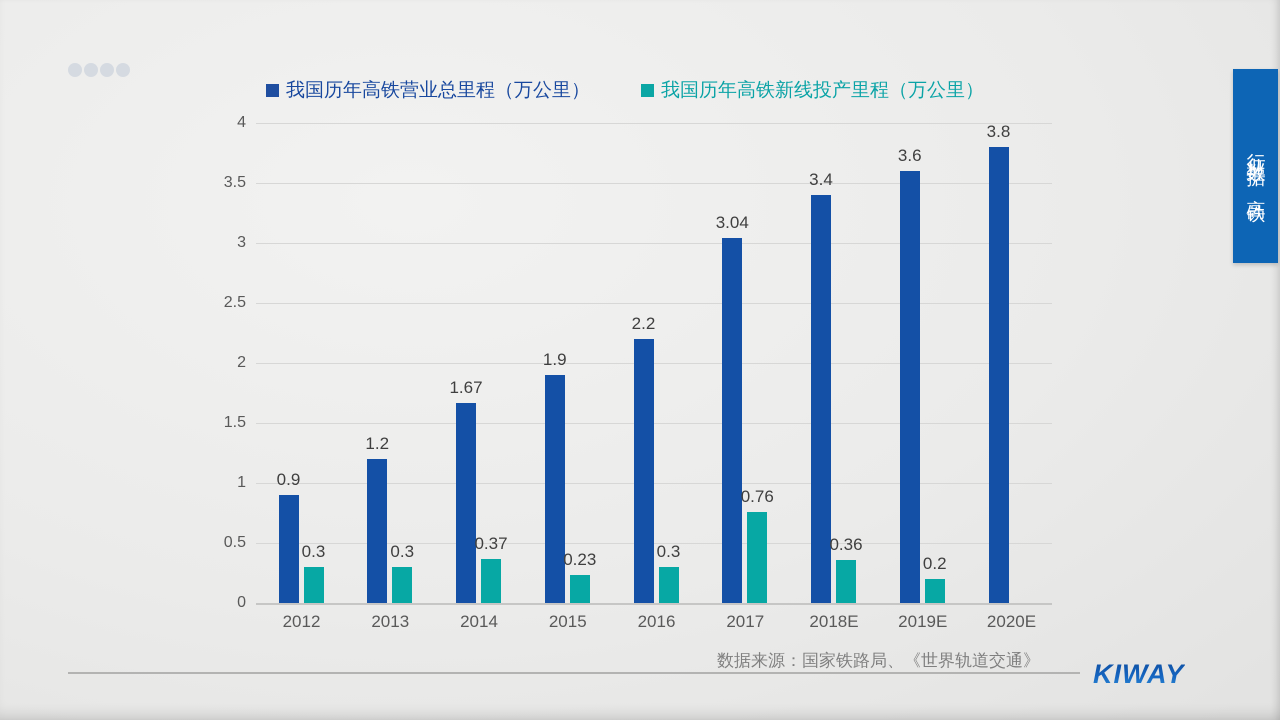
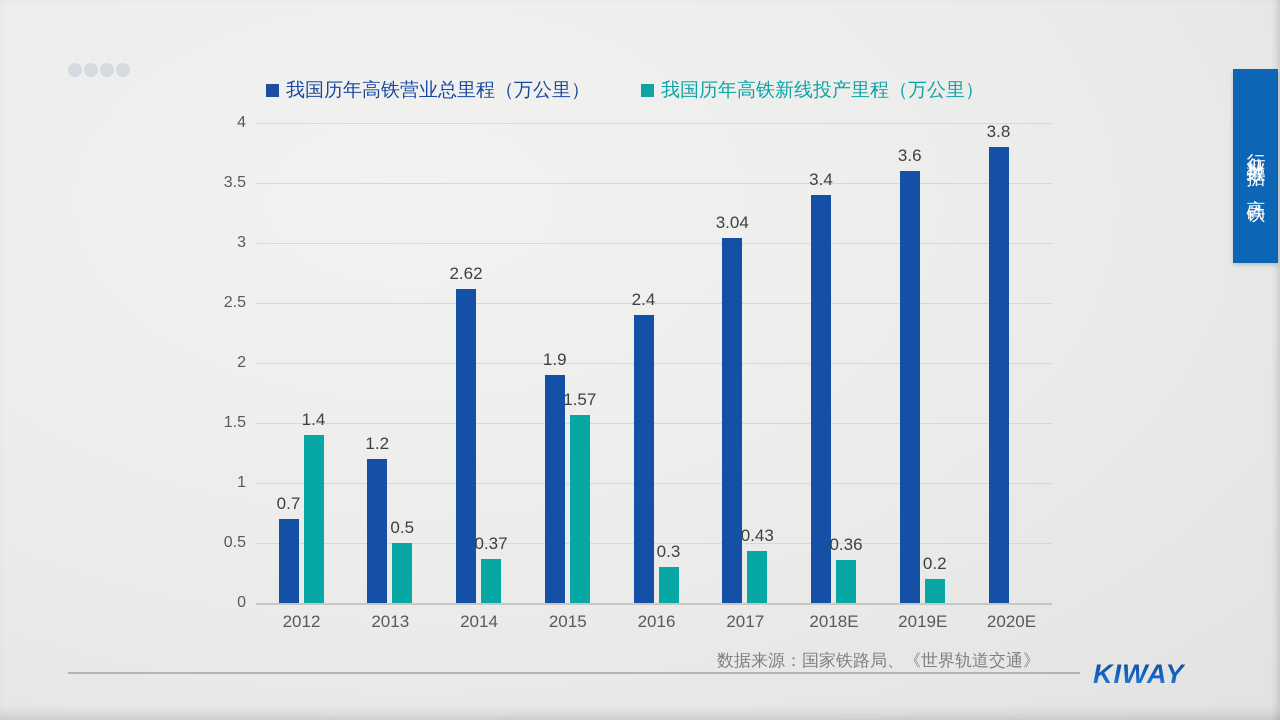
我国历年高铁营业总里程（万公里）/2012: 0.9 -> 0.7
我国历年高铁新线投产里程（万公里）/2012: 0.3 -> 1.4
我国历年高铁新线投产里程（万公里）/2013: 0.3 -> 0.5
我国历年高铁营业总里程（万公里）/2014: 1.67 -> 2.62
我国历年高铁新线投产里程（万公里）/2015: 0.23 -> 1.57
我国历年高铁营业总里程（万公里）/2016: 2.2 -> 2.4
我国历年高铁新线投产里程（万公里）/2017: 0.76 -> 0.43
